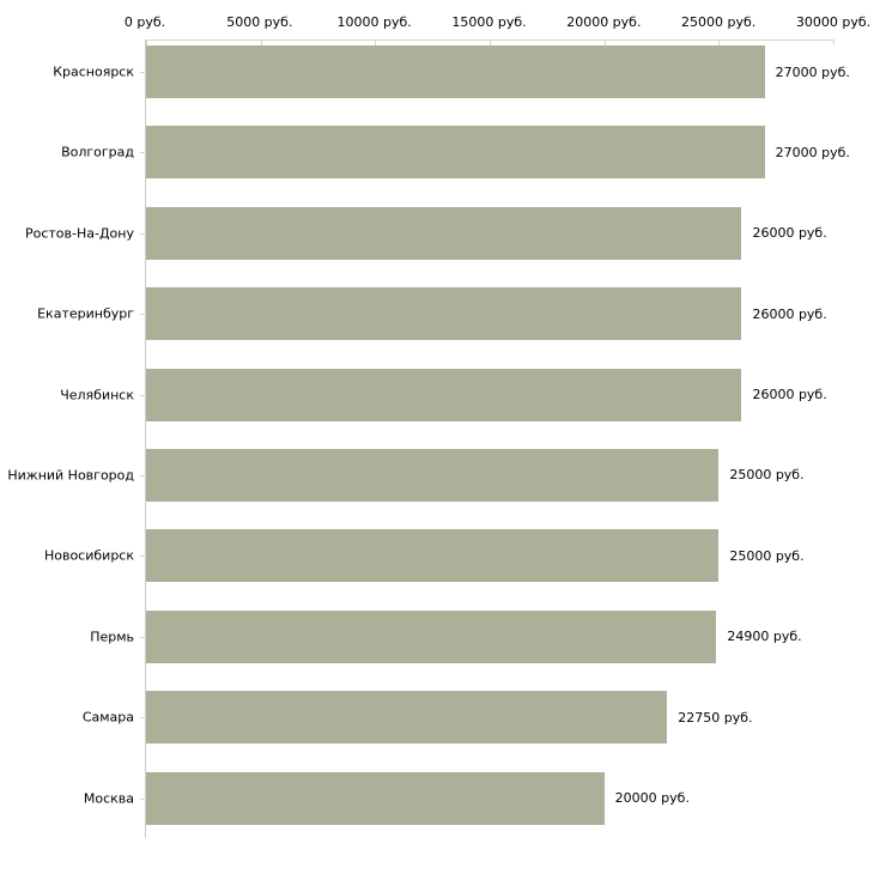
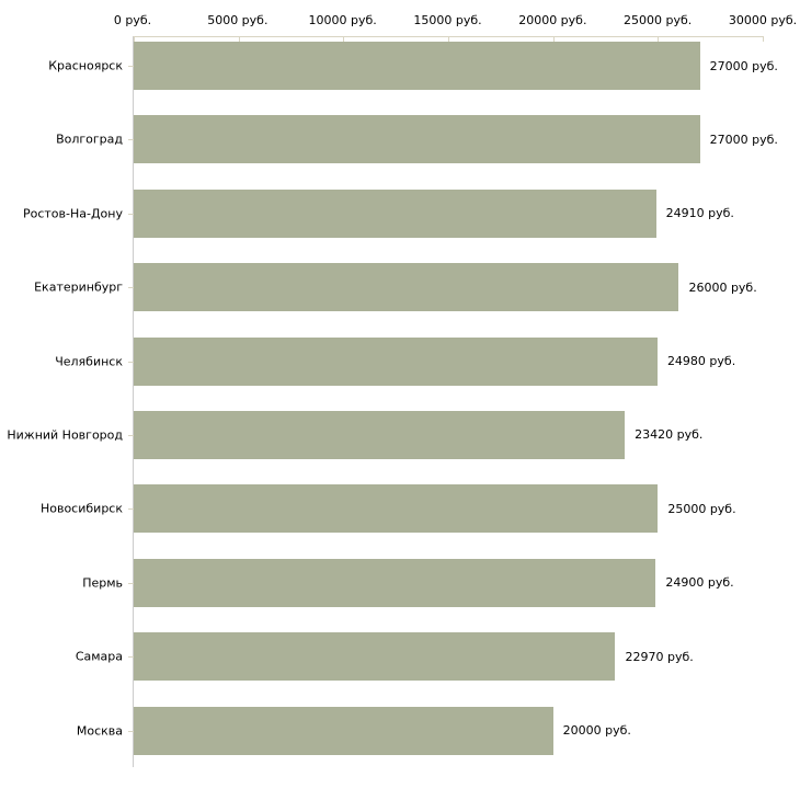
Ростов-На-Дону: 26000 -> 24910
Челябинск: 26000 -> 24980
Нижний Новгород: 25000 -> 23420
Самара: 22750 -> 22970
